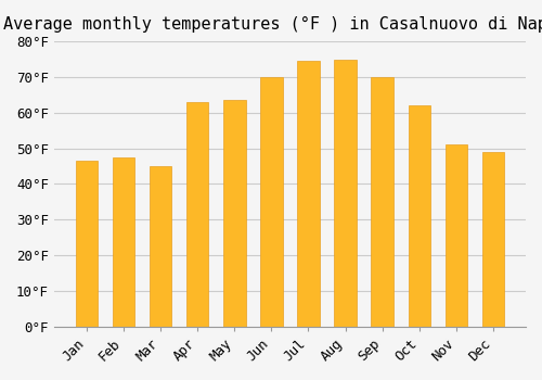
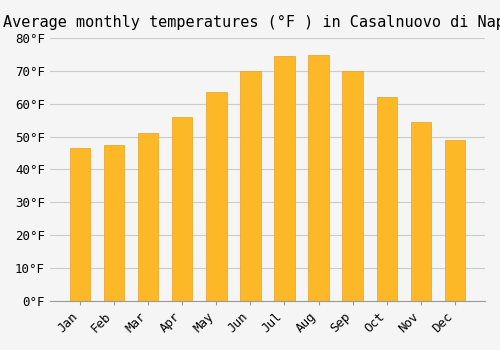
Mar: 45.0°F -> 51.0°F
Apr: 63.0°F -> 56.0°F
Nov: 51.0°F -> 54.5°F
